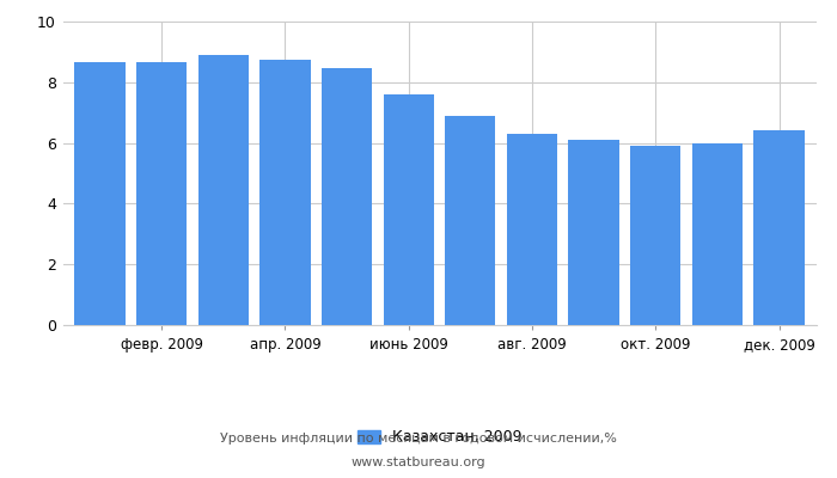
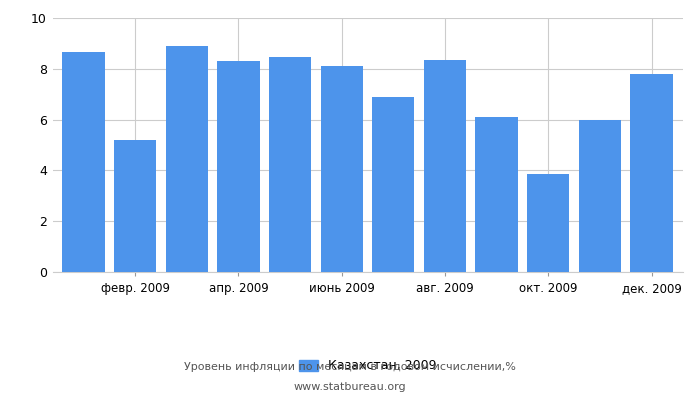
февр. 2009: 8.65 -> 5.20
апр. 2009: 8.75 -> 8.30
июнь 2009: 7.60 -> 8.10
авг. 2009: 6.30 -> 8.35
окт. 2009: 5.90 -> 3.85
дек. 2009: 6.40 -> 7.80
